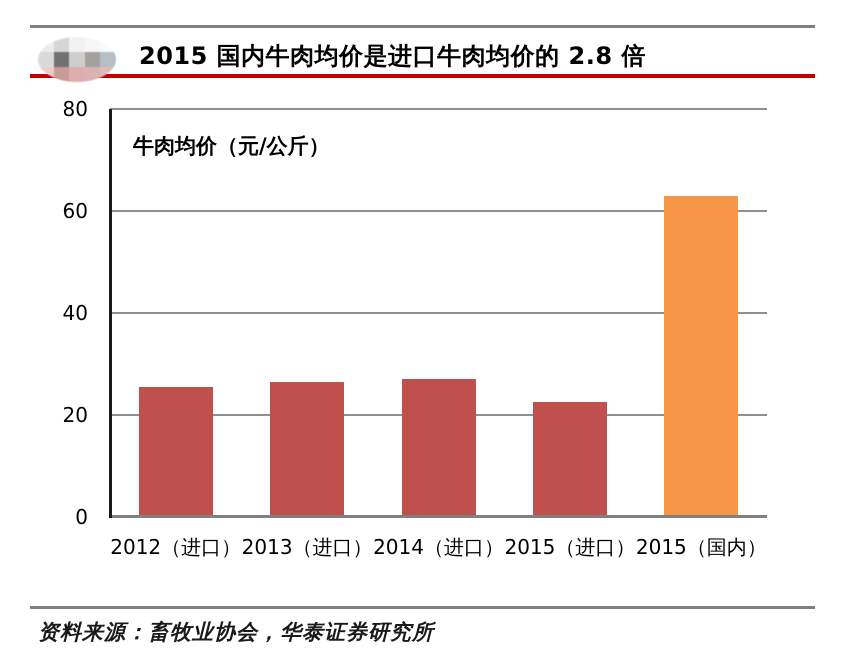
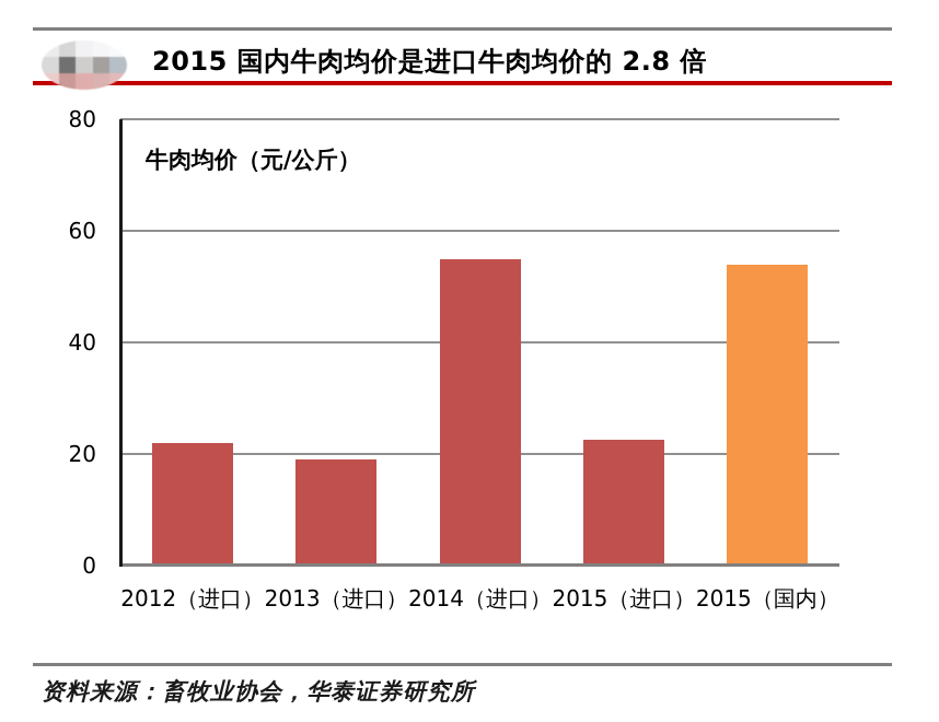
2012（进口）: 26 -> 22
2013（进口）: 26 -> 19
2014（进口）: 27 -> 55
2015（国内）: 63 -> 54
